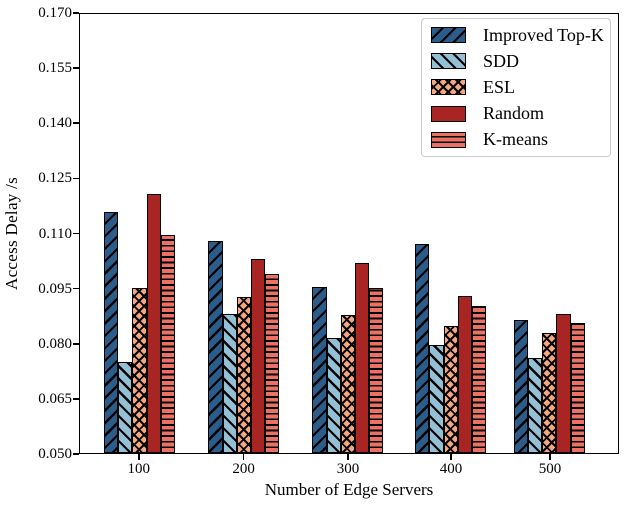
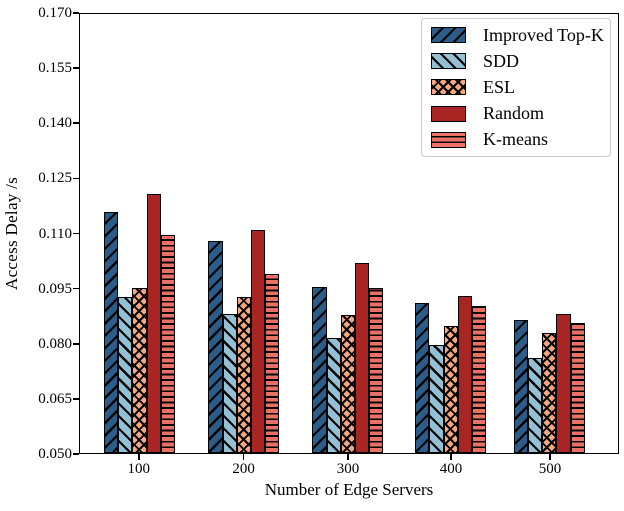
SDD/100: 0.075 -> 0.093
Random/200: 0.103 -> 0.111
Improved Top-K/400: 0.107 -> 0.091
